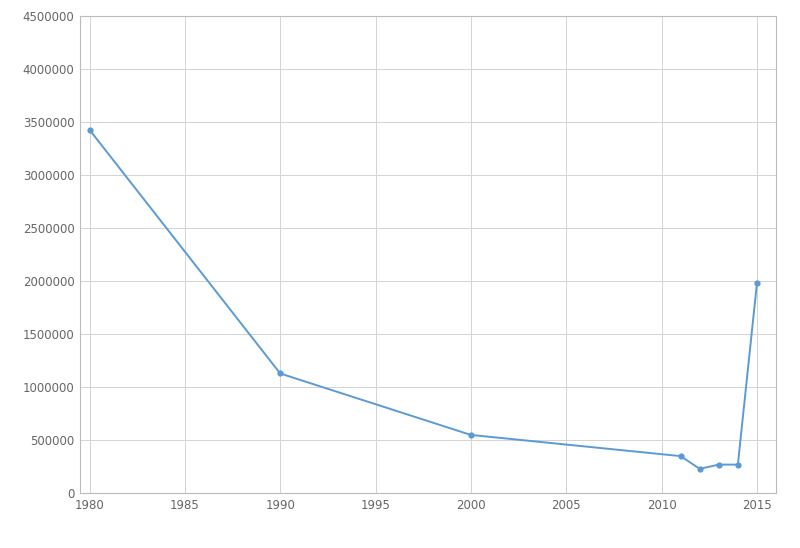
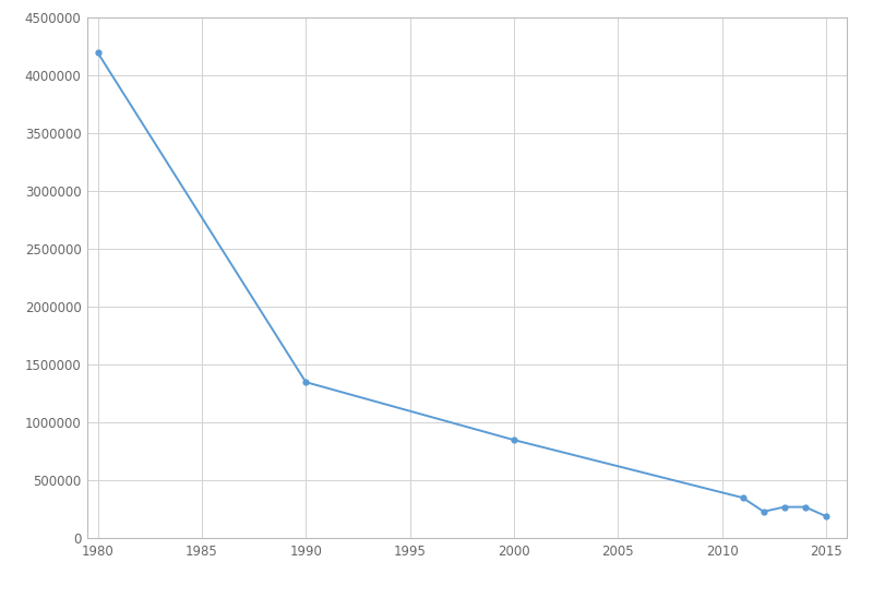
1980: 3430000 -> 4200000
1990: 1130000 -> 1350000
2000: 550000 -> 850000
2015: 1980000 -> 190000
